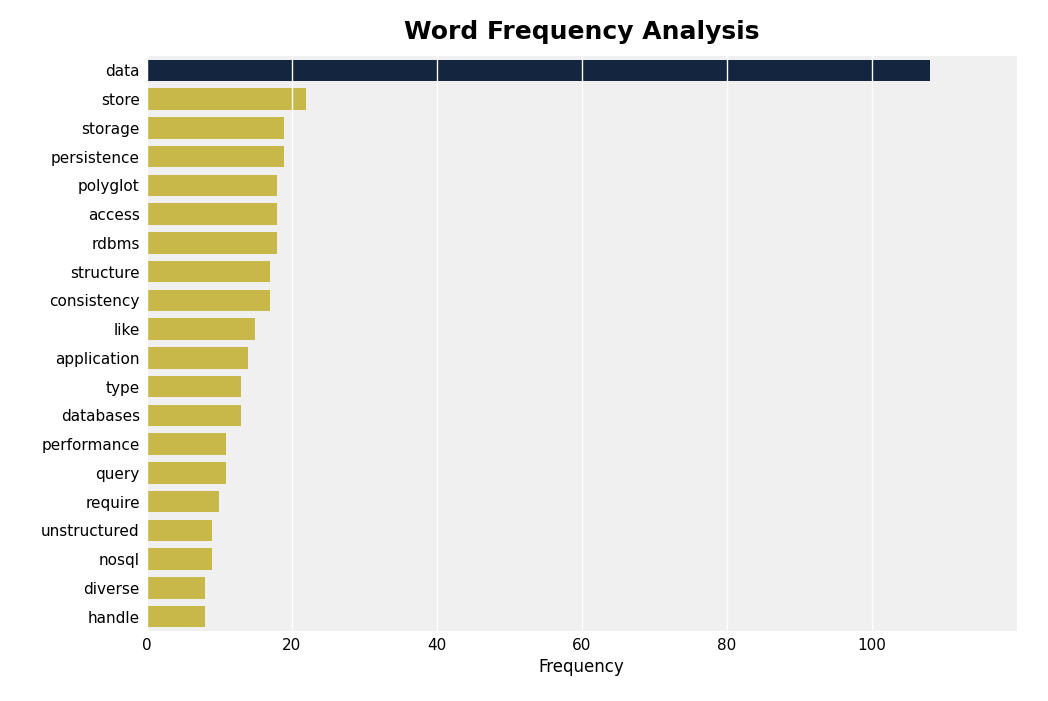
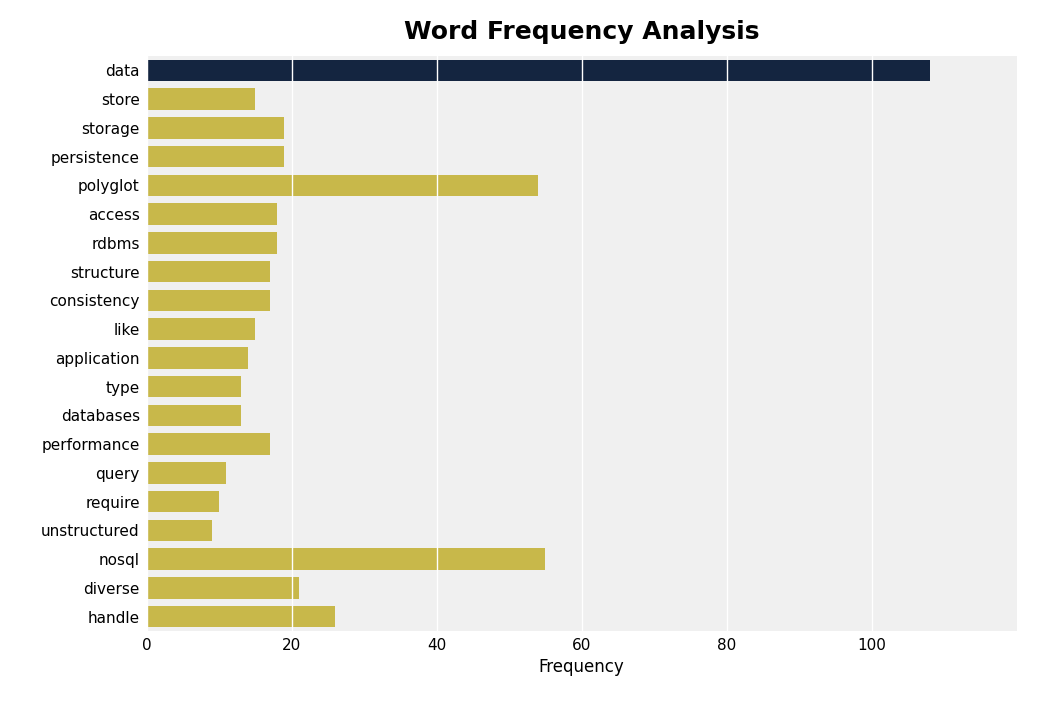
store: 22 -> 15
polyglot: 18 -> 54
performance: 11 -> 17
nosql: 9 -> 55
diverse: 8 -> 21
handle: 8 -> 26
